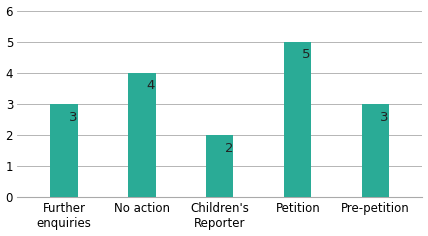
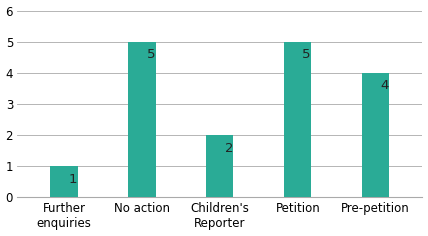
Further enquiries: 3 -> 1
No action: 4 -> 5
Pre-petition: 3 -> 4
